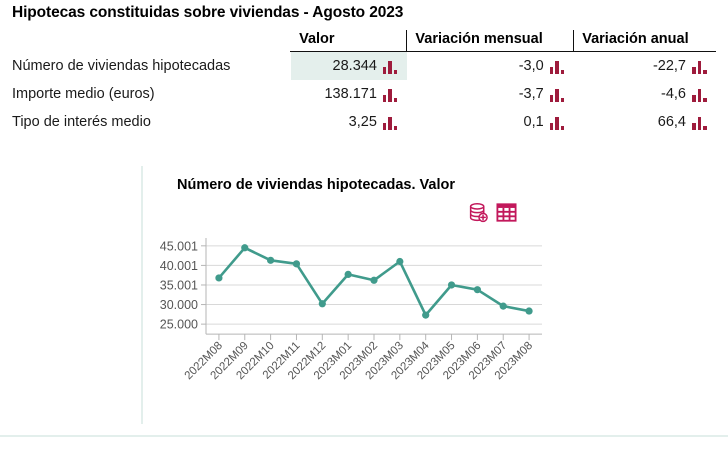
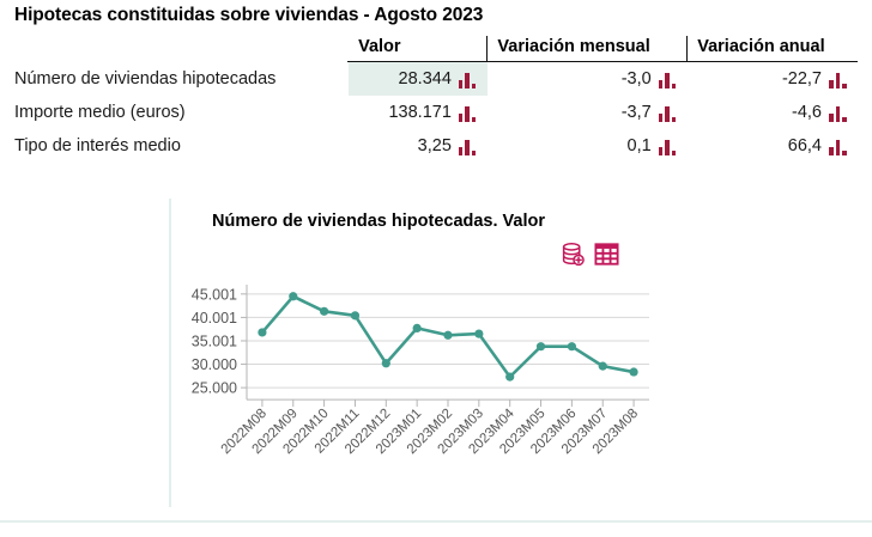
2023M03: 41000 -> 36000
2023M05: 35000 -> 34000
